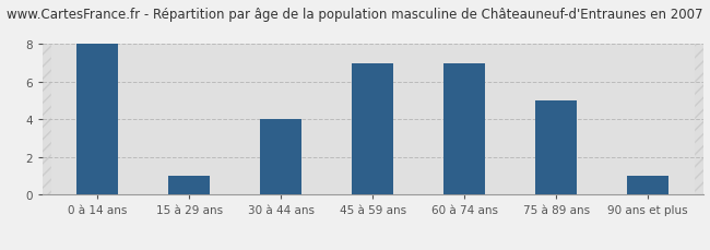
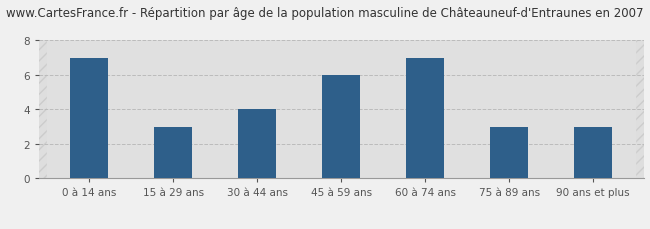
0 à 14 ans: 8 -> 7
15 à 29 ans: 1 -> 3
45 à 59 ans: 7 -> 6
75 à 89 ans: 5 -> 3
90 ans et plus: 1 -> 3
